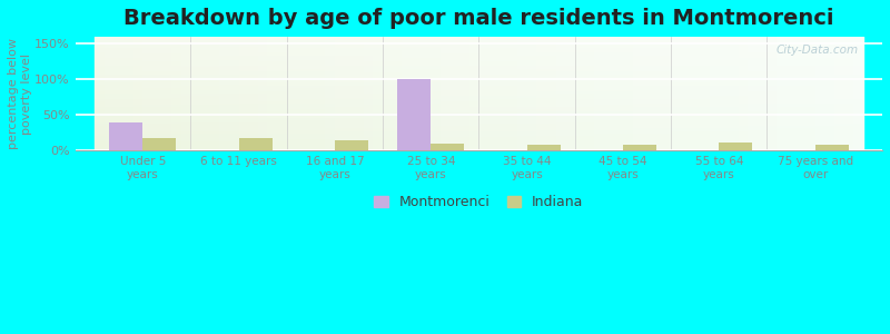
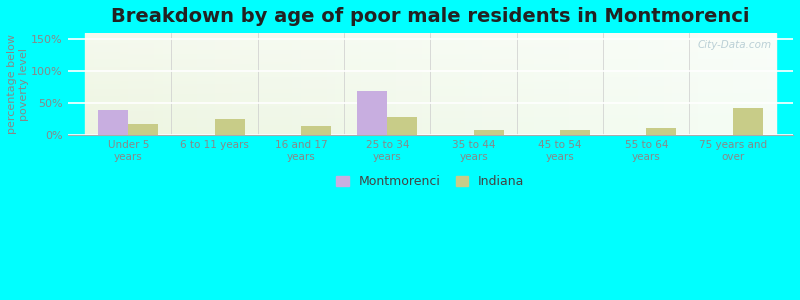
Indiana/6 to 11 years: 18% -> 26%
Montmorenci/25 to 34 years: 100% -> 70%
Indiana/25 to 34 years: 10% -> 28%
Indiana/75 years and over: 8% -> 42%
